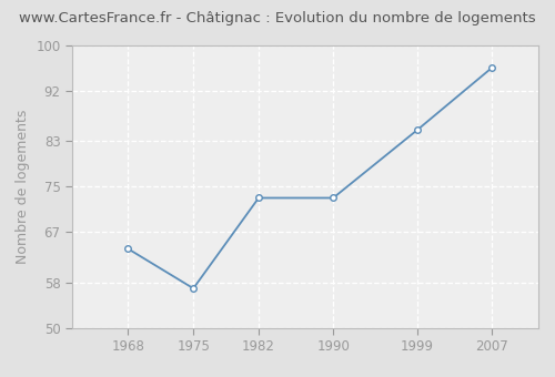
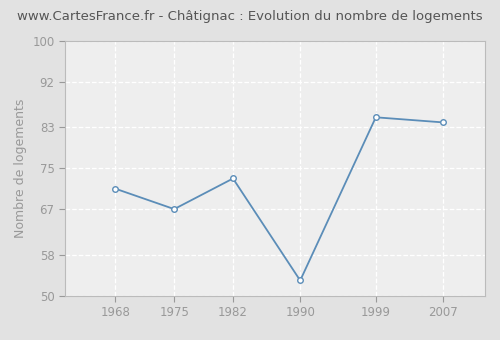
1968: 64 -> 71
1975: 57 -> 67
1990: 73 -> 53
2007: 96 -> 84
